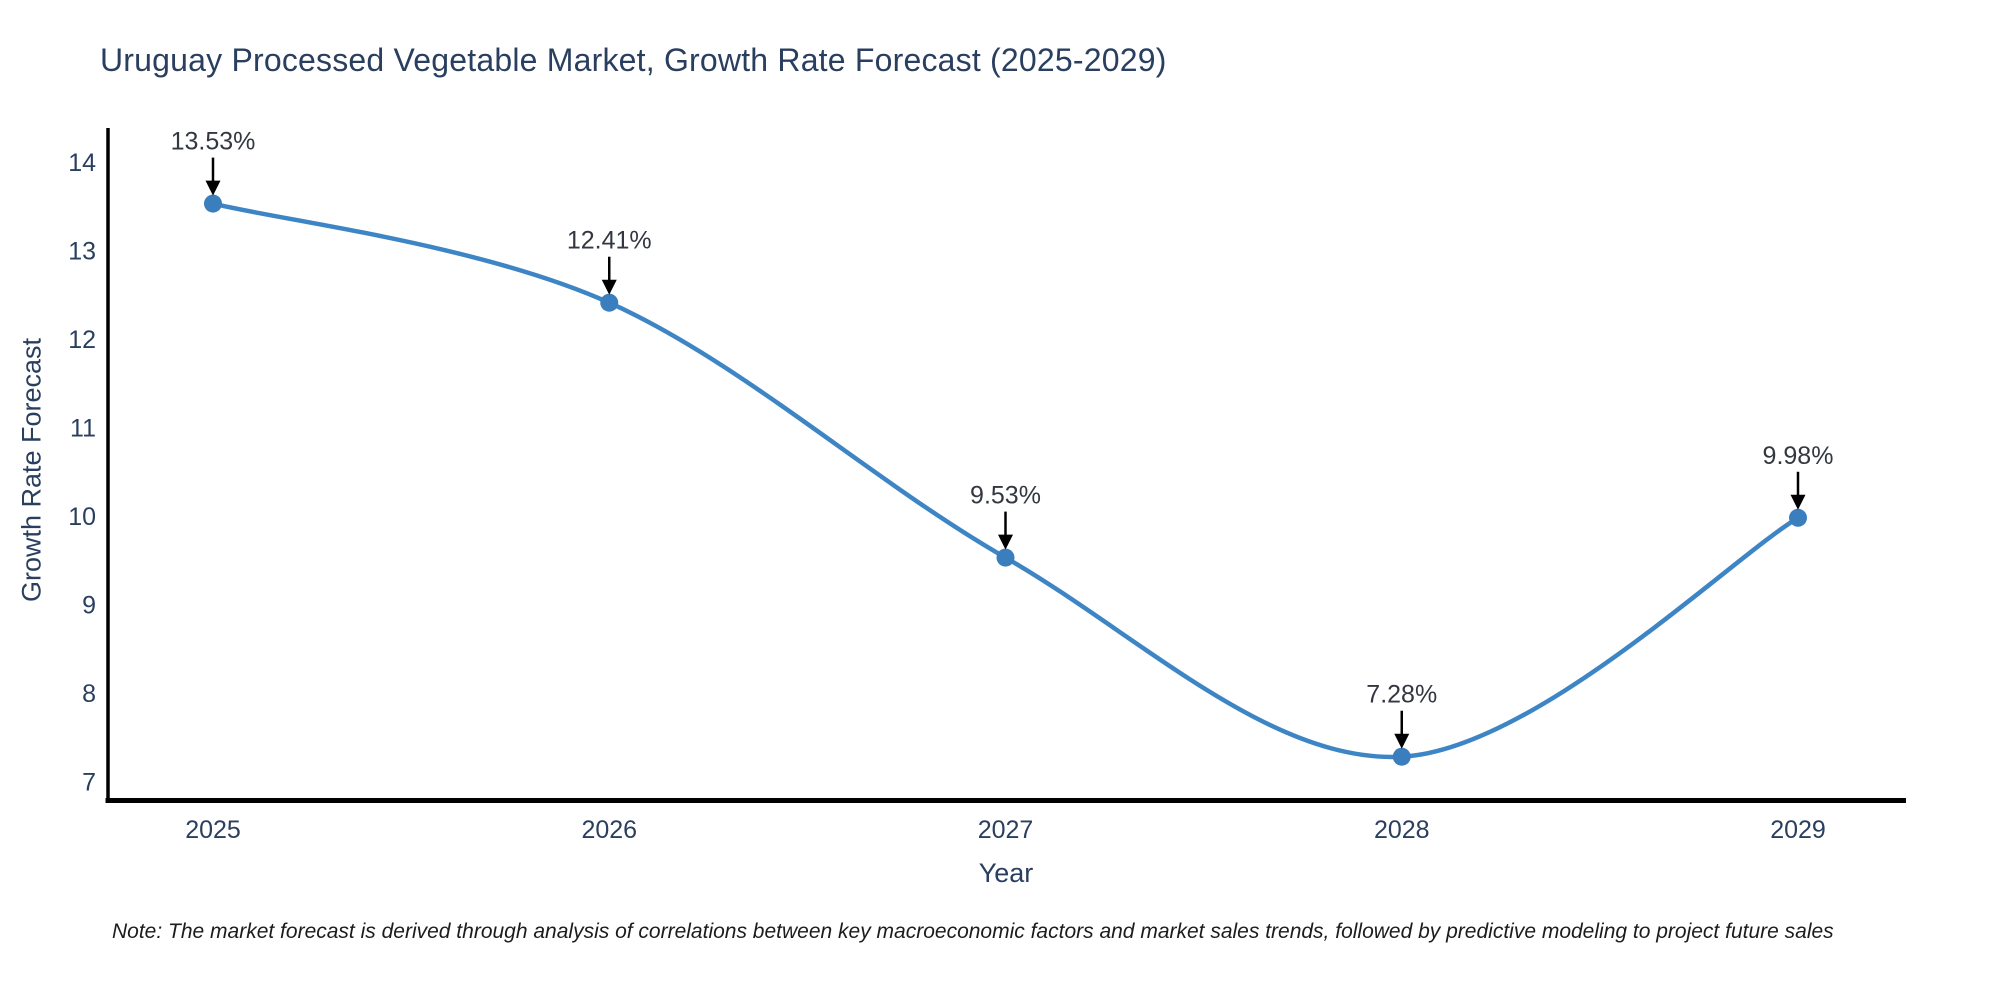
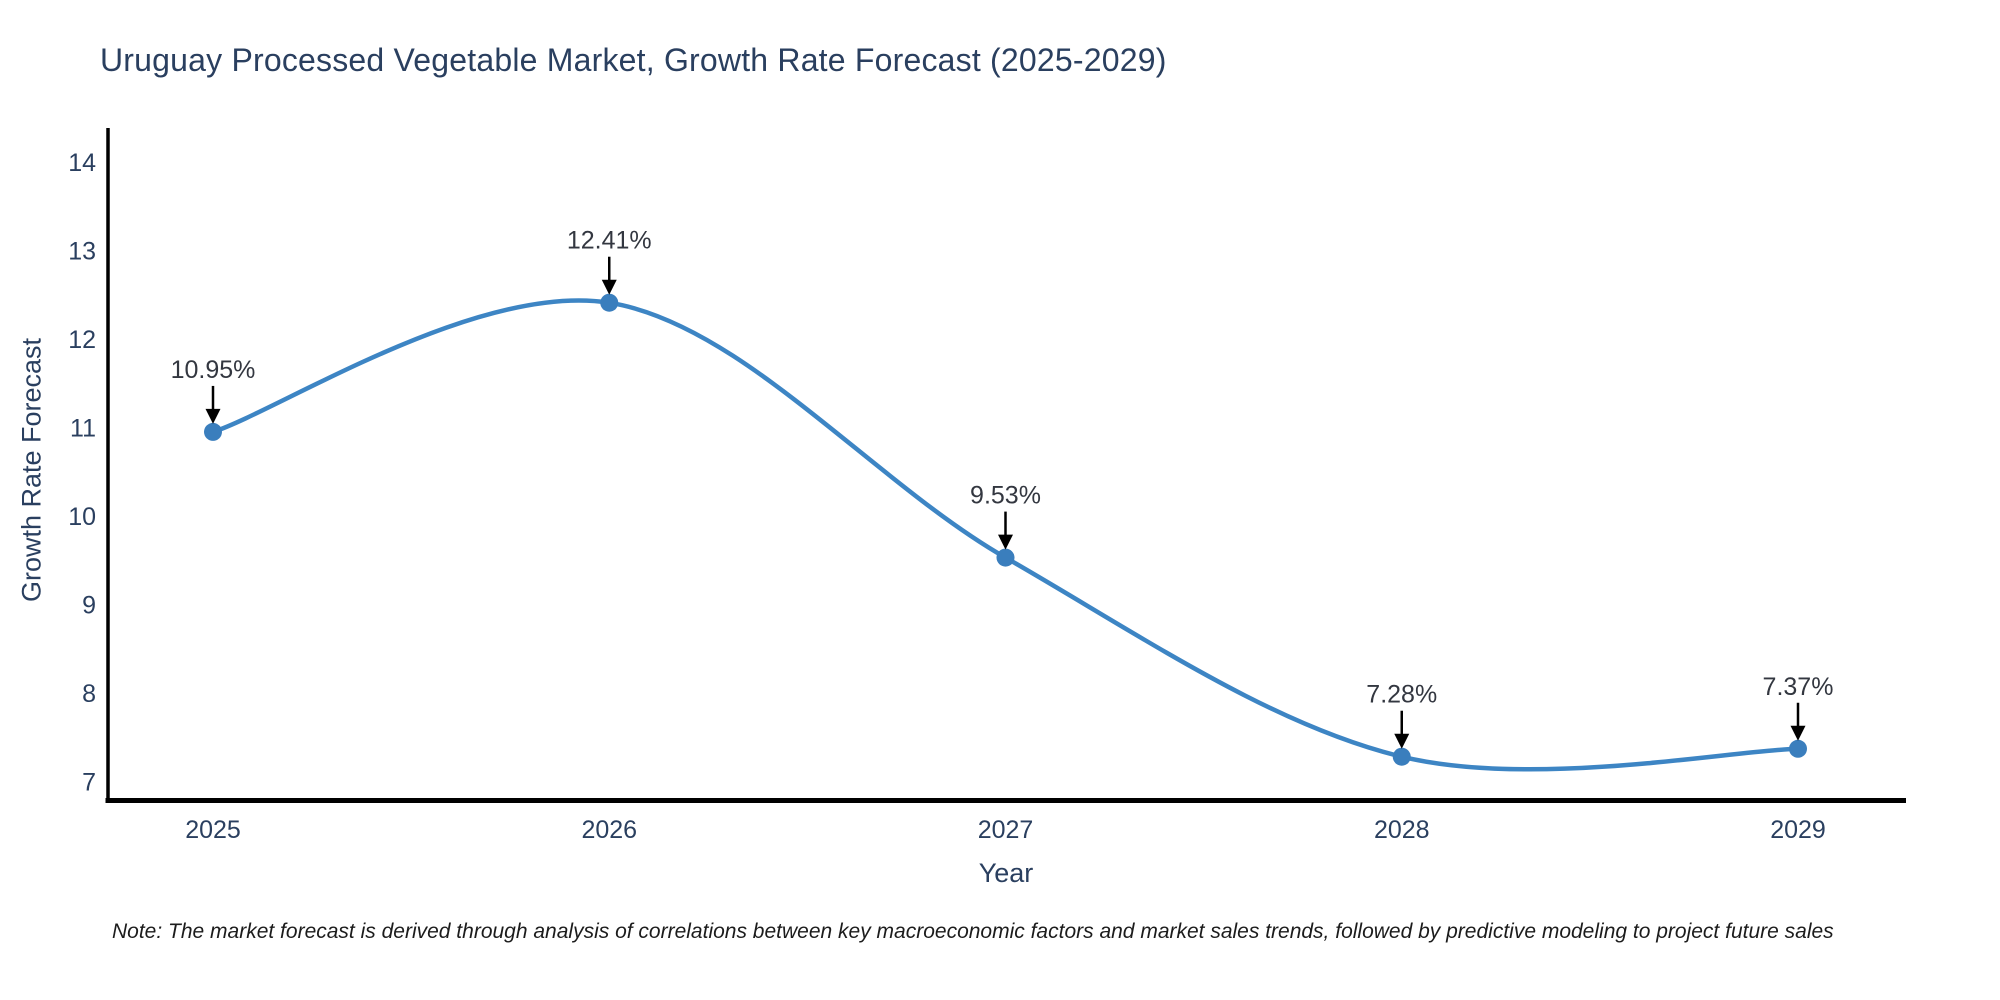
2025: 13.53% -> 10.95%
2029: 9.98% -> 7.37%
